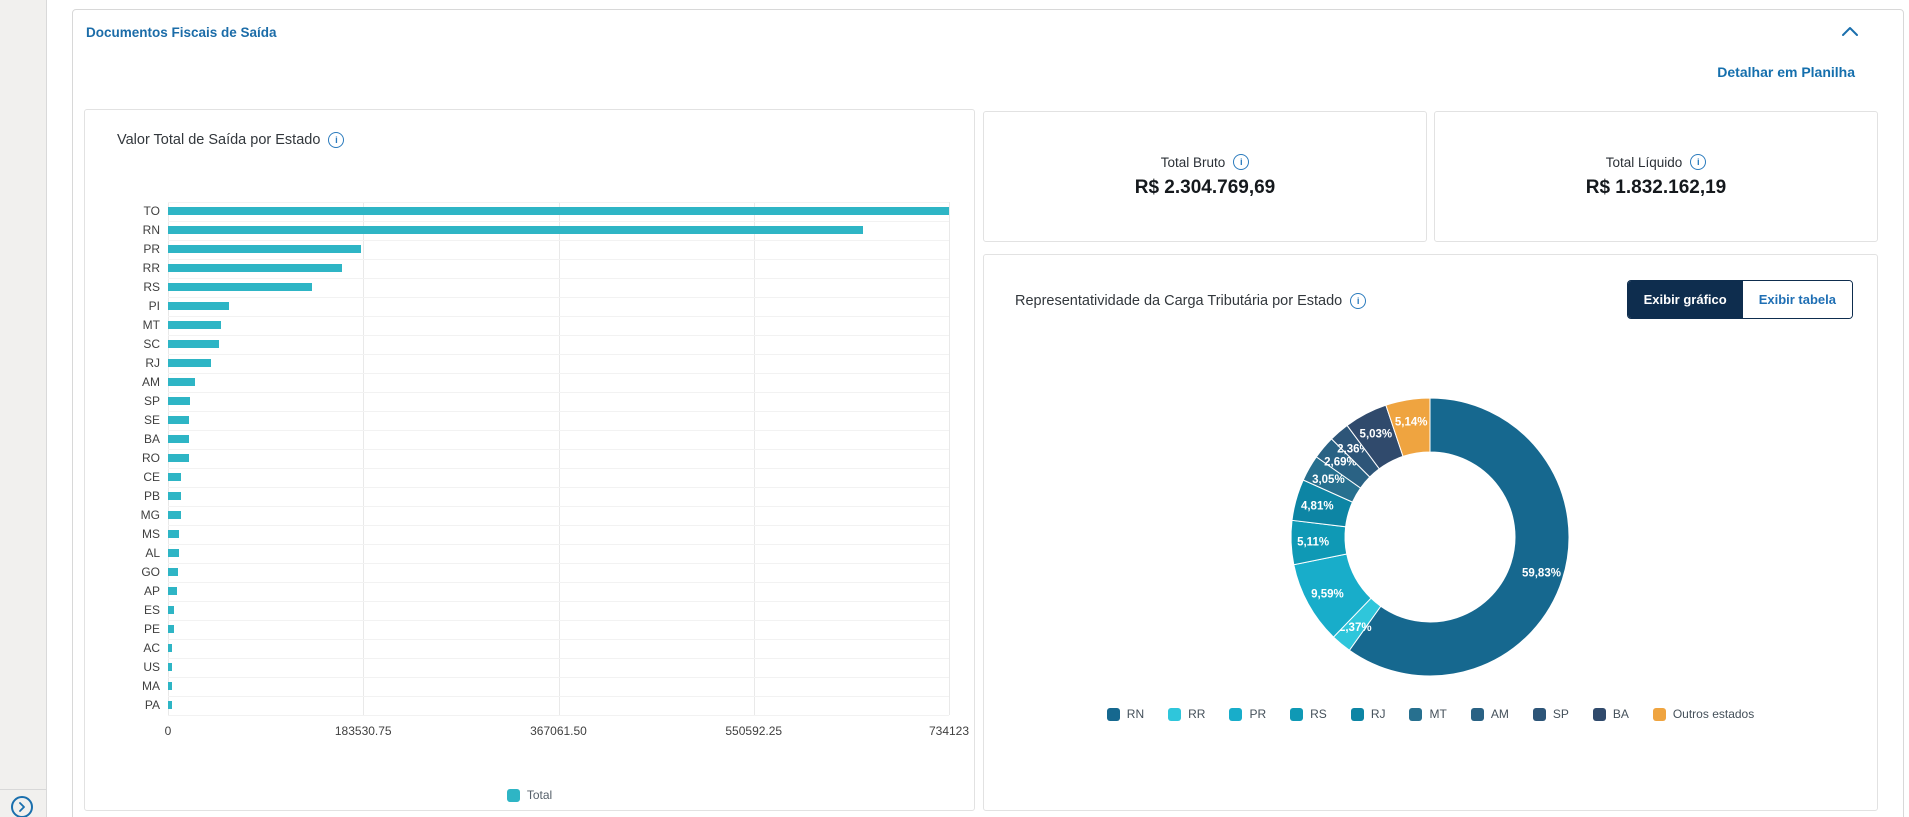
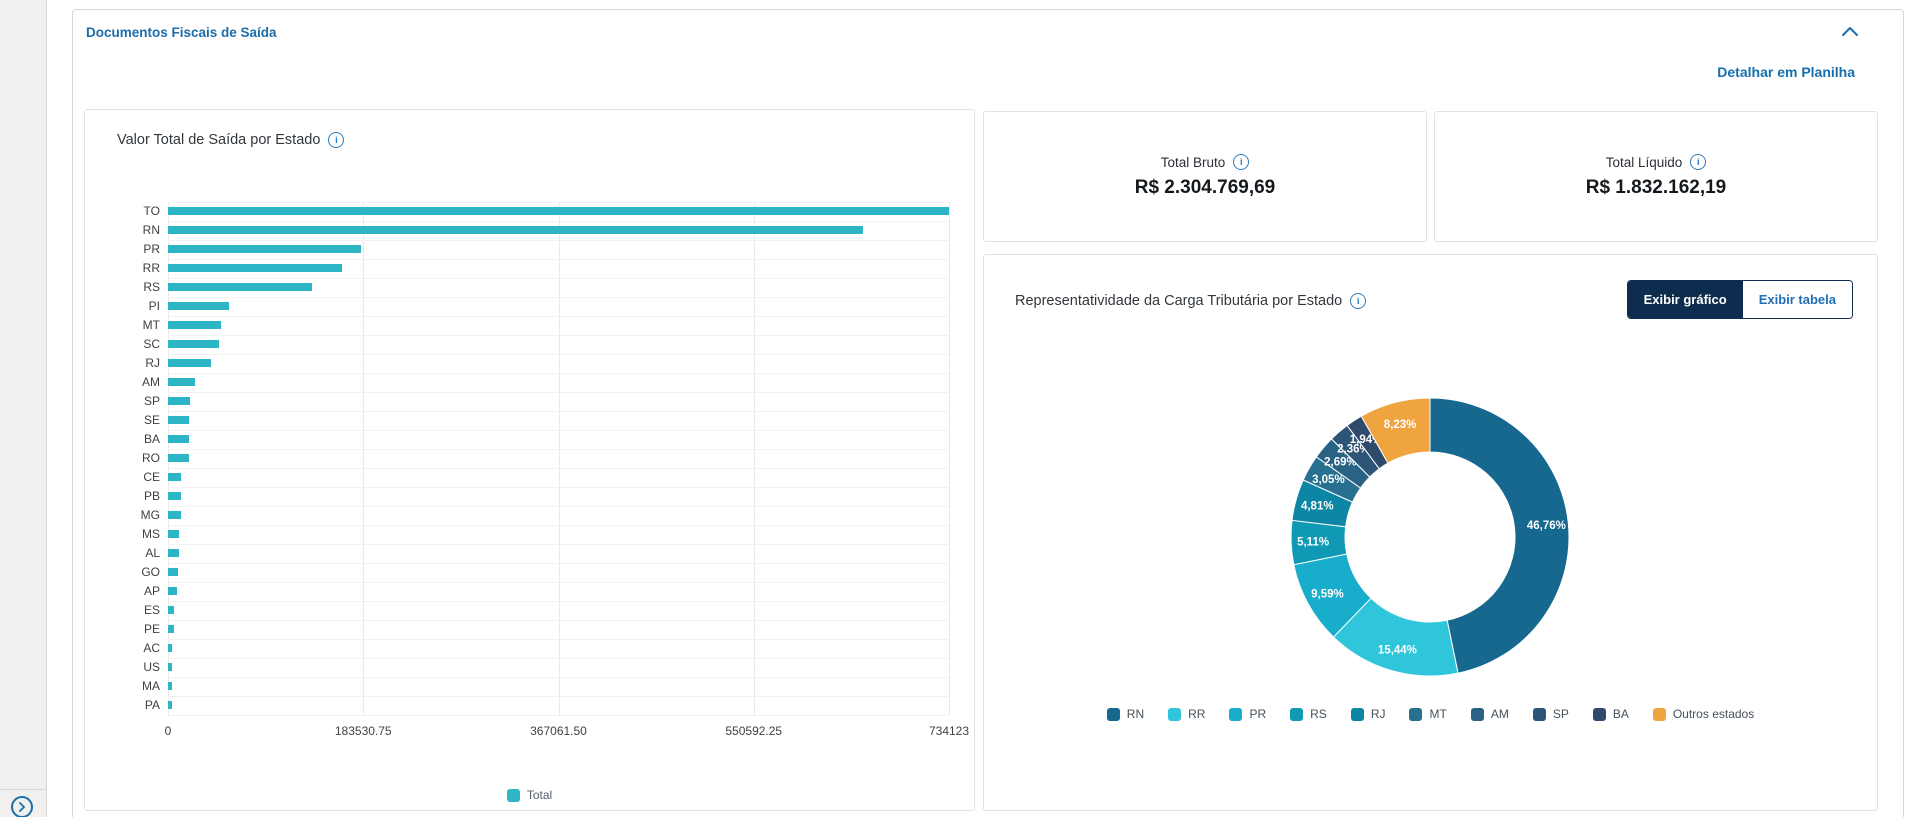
Representatividade da Carga Tributária por Estado/RN: 59,83% -> 46,76%
Representatividade da Carga Tributária por Estado/RR: 2,37% -> 15,44%
Representatividade da Carga Tributária por Estado/BA: 5,03% -> 1,94%
Representatividade da Carga Tributária por Estado/Outros estados: 5,14% -> 8,23%
